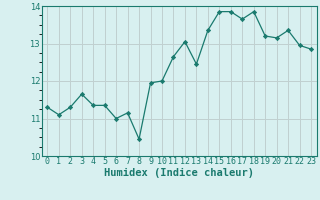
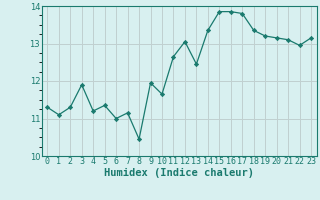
3: 11.65 -> 11.90
4: 11.35 -> 11.20
10: 12.00 -> 11.65
17: 13.65 -> 13.80
18: 13.85 -> 13.35
21: 13.35 -> 13.10
23: 12.85 -> 13.15
